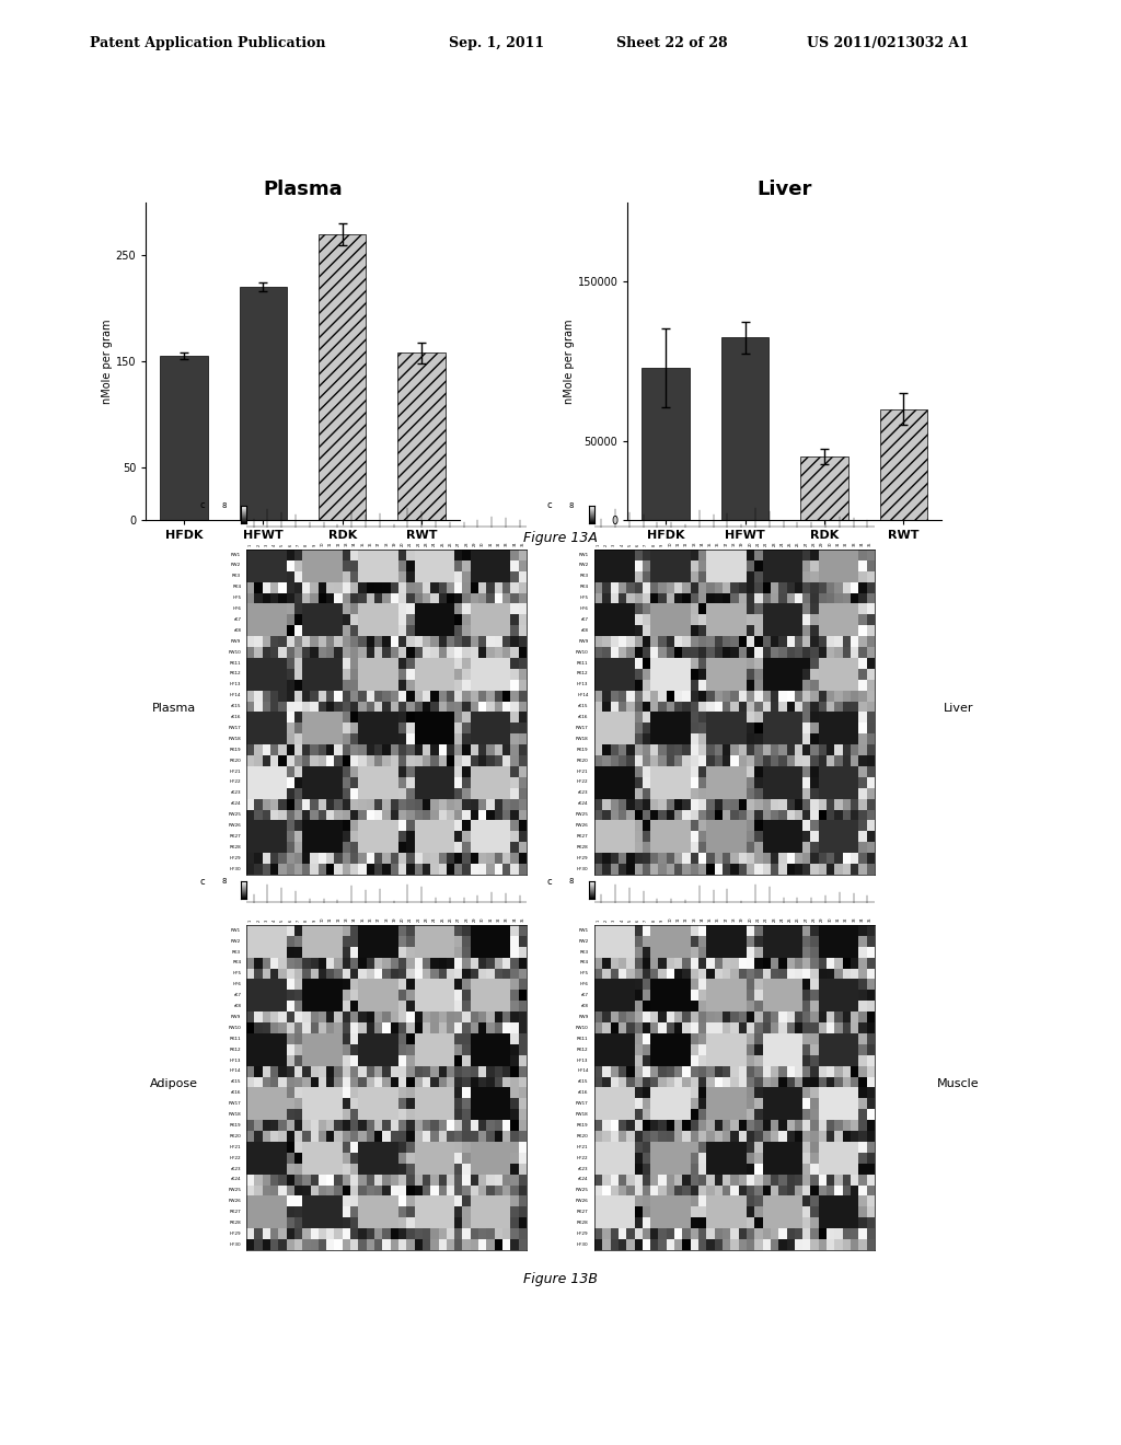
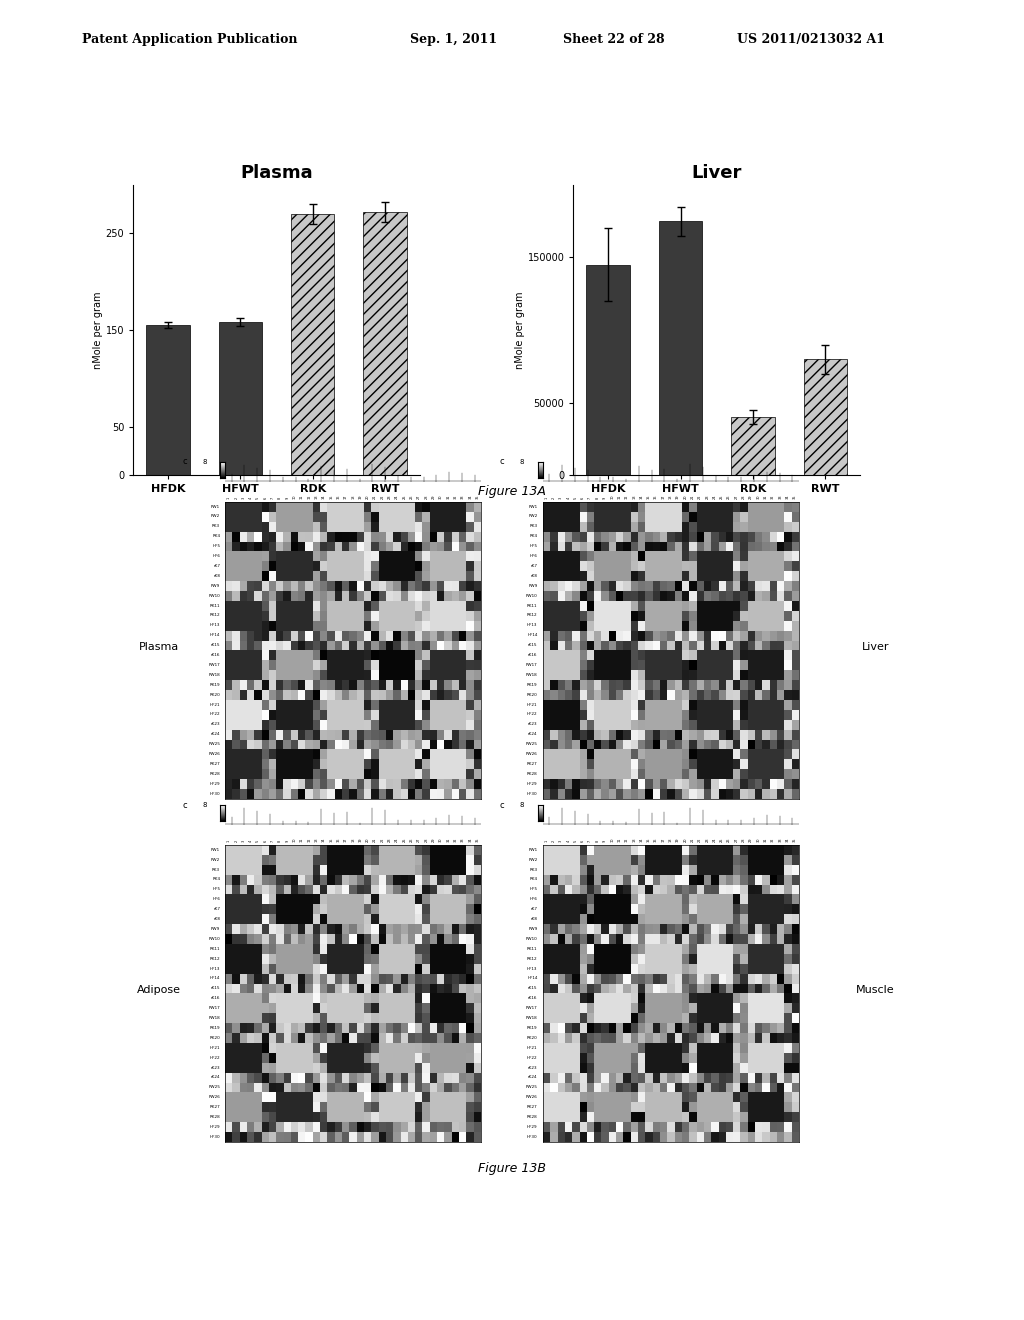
Plasma/HFWT: 220 -> 158
Plasma/RWT: 158 -> 272
Liver/HFDK: 96000 -> 145000
Liver/HFWT: 115000 -> 175000
Liver/RWT: 70000 -> 80000
